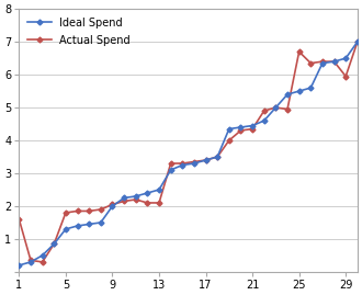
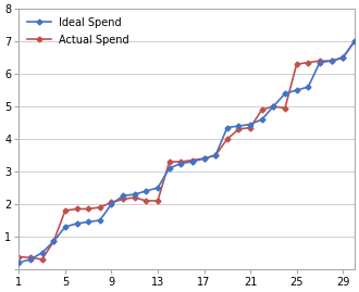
Actual Spend/1: 1.60 -> 0.38
Actual Spend/25: 6.70 -> 6.30
Actual Spend/29: 5.95 -> 6.50
